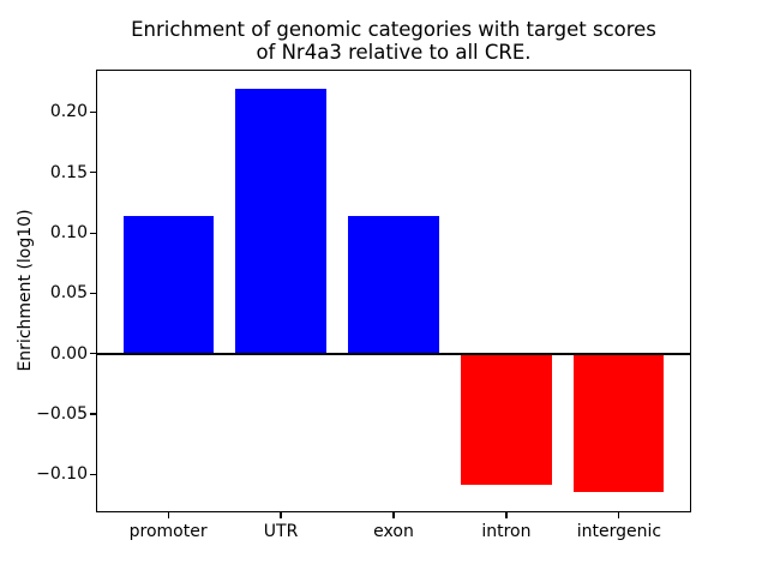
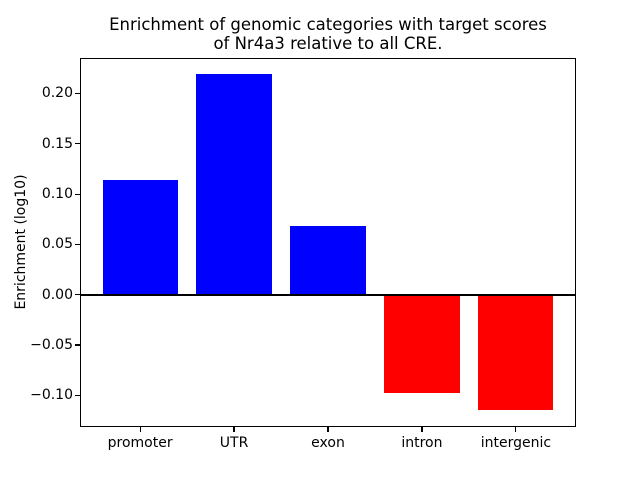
exon: 0.114 -> 0.068
intron: -0.109 -> -0.098
